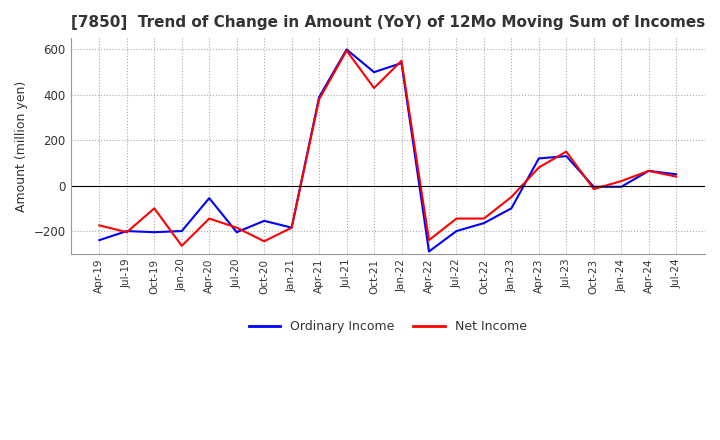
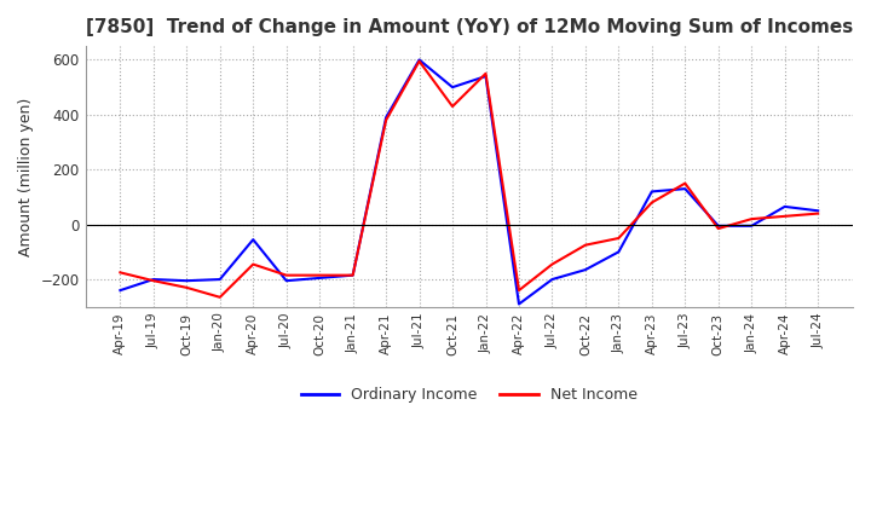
Net Income/Oct-19: -100 -> -230
Ordinary Income/Oct-20: -155 -> -195
Net Income/Oct-20: -245 -> -185
Net Income/Oct-22: -145 -> -75
Net Income/Apr-24: 65 -> 30
